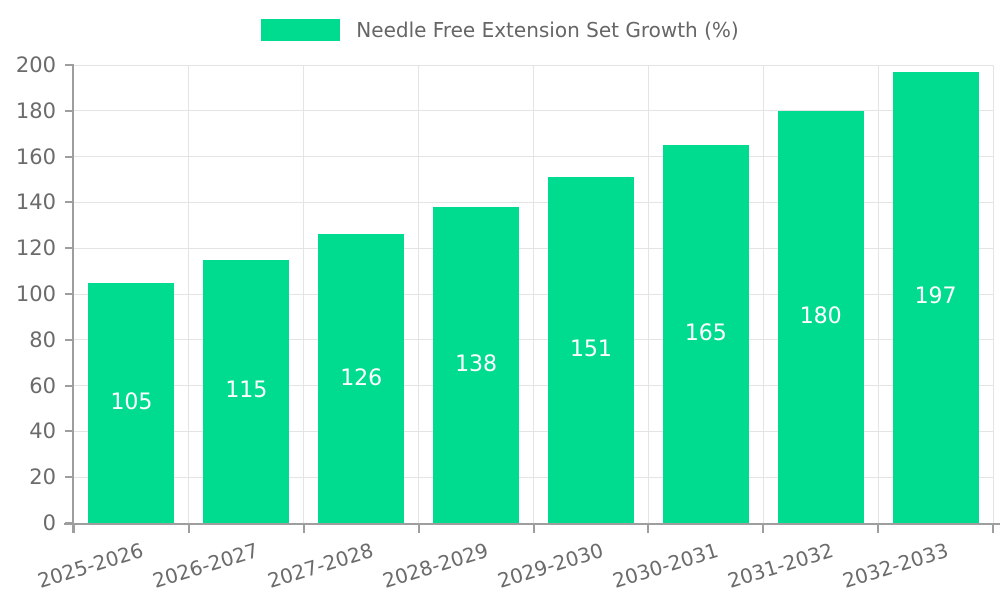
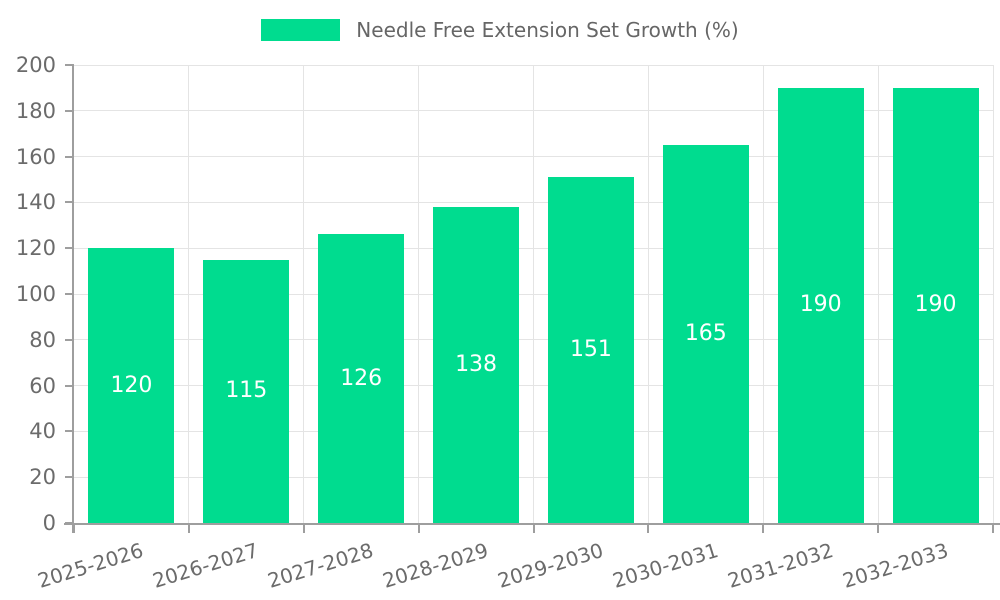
2025-2026: 105 -> 120
2031-2032: 180 -> 190
2032-2033: 197 -> 190
